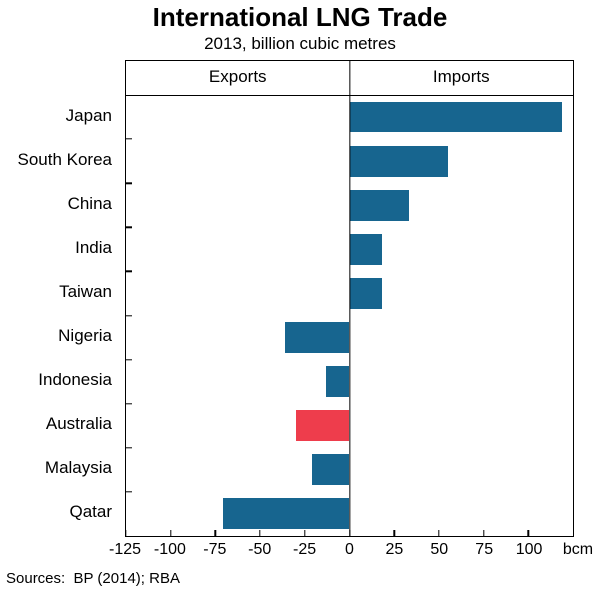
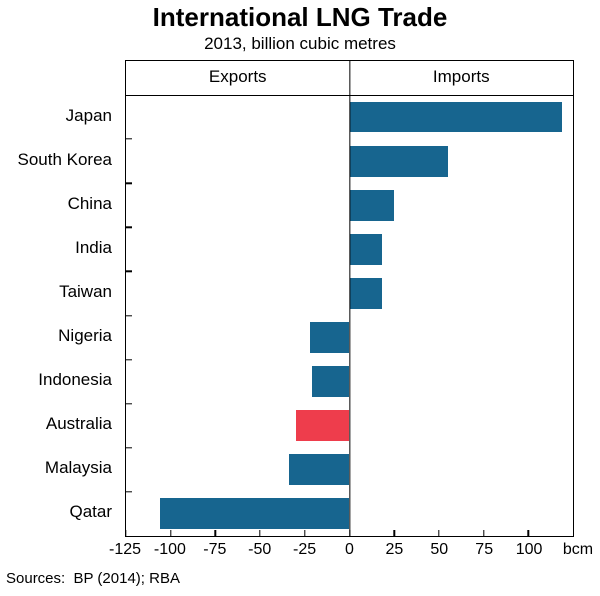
China: 33 -> 25
Nigeria: -36 -> -22
Indonesia: -13 -> -21
Malaysia: -21 -> -34
Qatar: -71 -> -106
